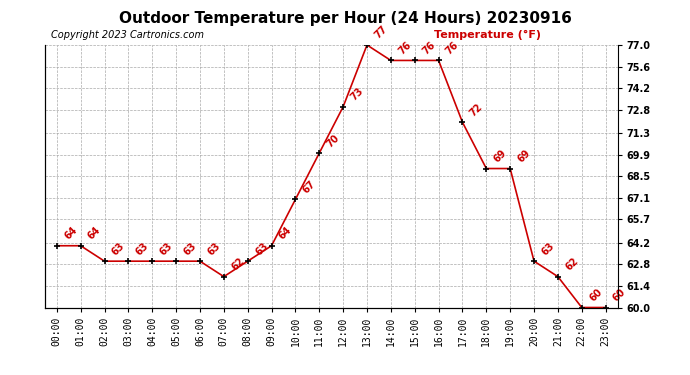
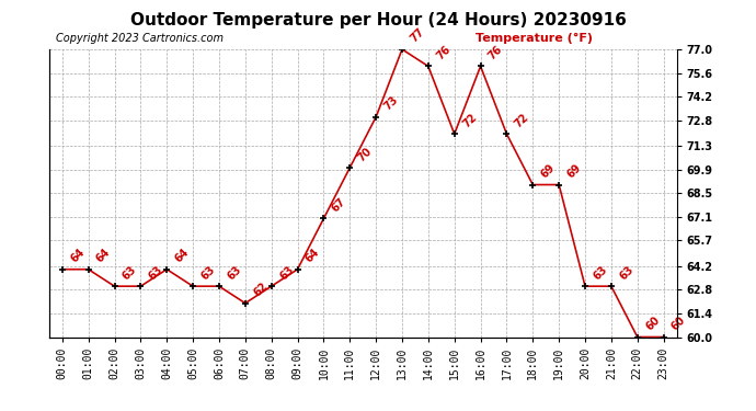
04:00: 63 -> 64
15:00: 76 -> 72
21:00: 62 -> 63
